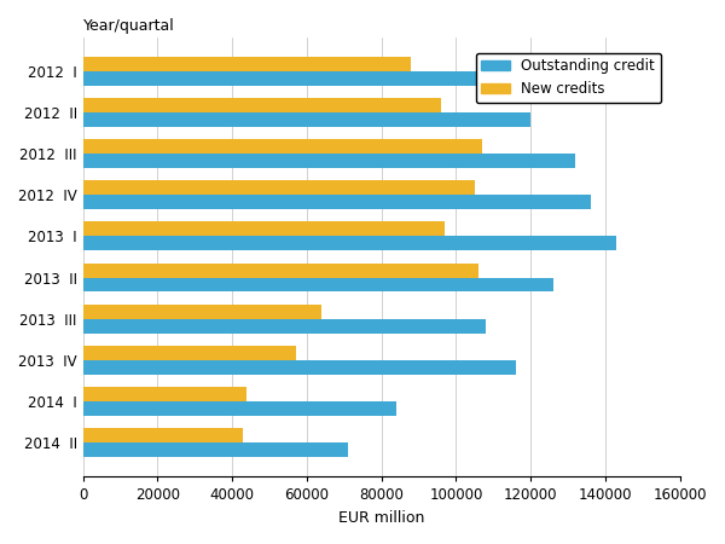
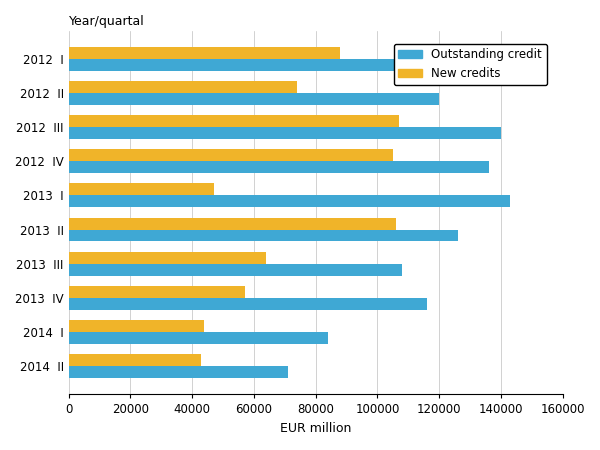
New credits/2012 II: 96000 -> 74000
Outstanding credit/2012 III: 132000 -> 140000
New credits/2013 I: 97000 -> 47000
